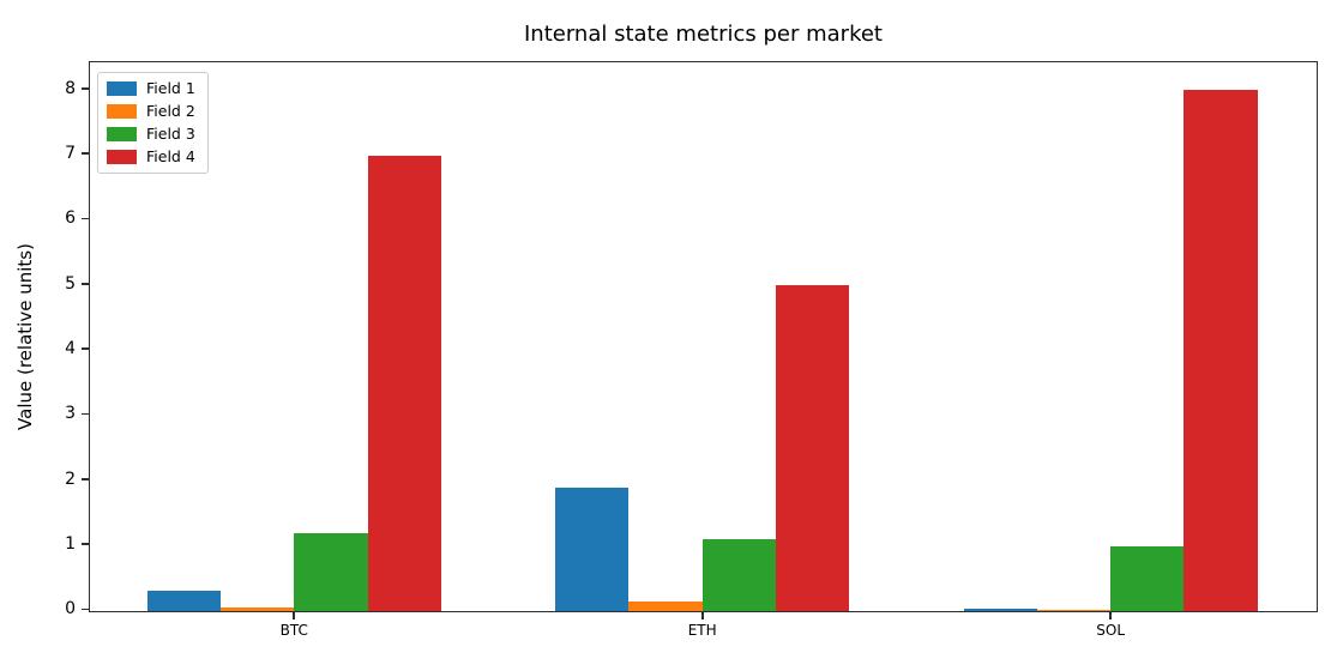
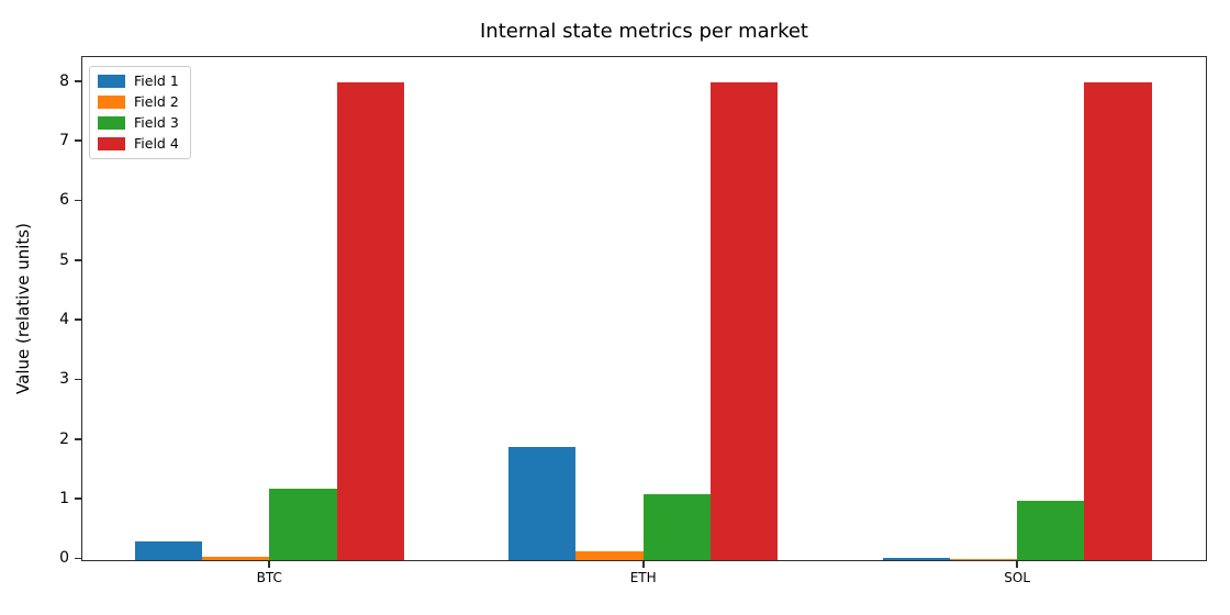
Field 4/BTC: 7 -> 8
Field 4/ETH: 5 -> 8
